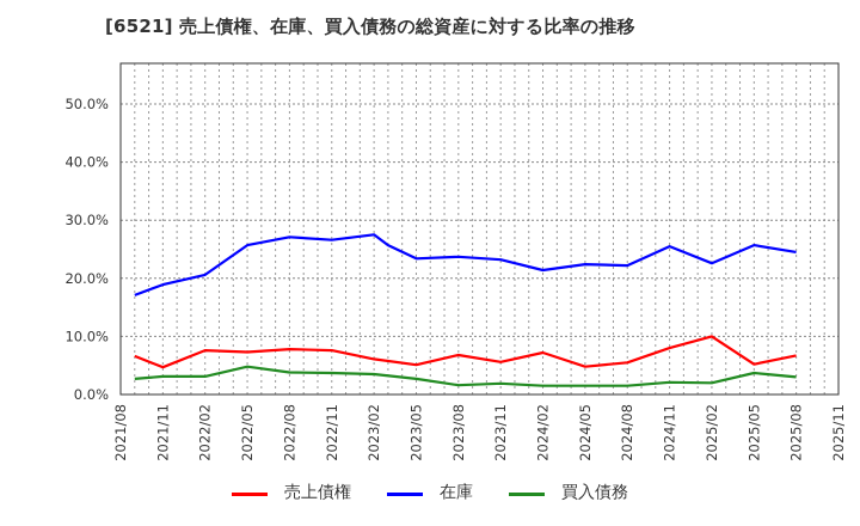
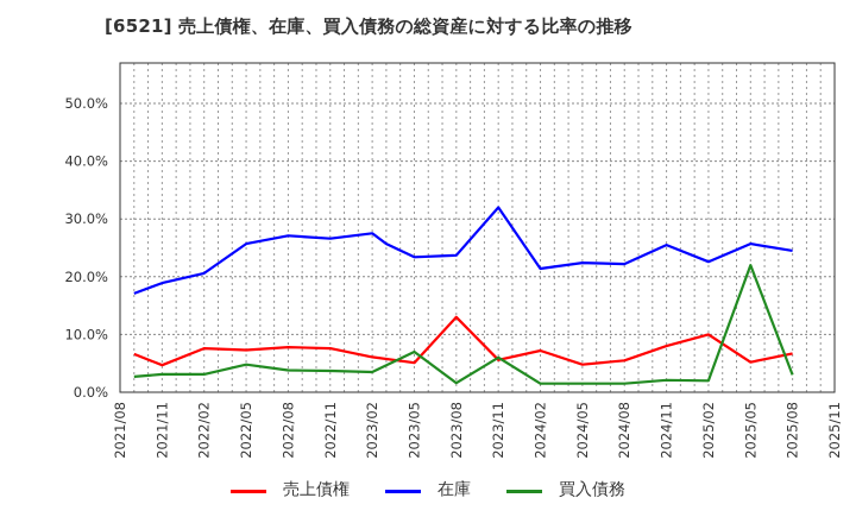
買入債務/2023/05: 3% -> 7%
売上債権/2023/08: 7% -> 13%
在庫/2023/11: 23% -> 32%
買入債務/2023/11: 2% -> 6%
買入債務/2025/05: 4% -> 22%
